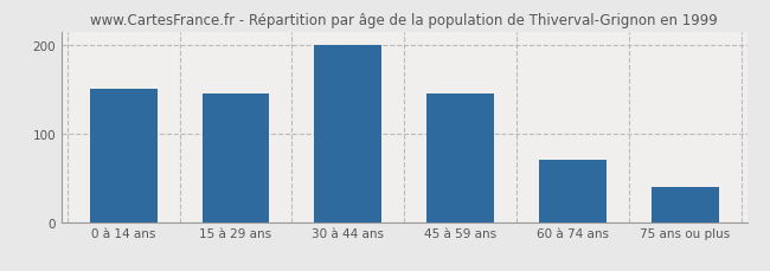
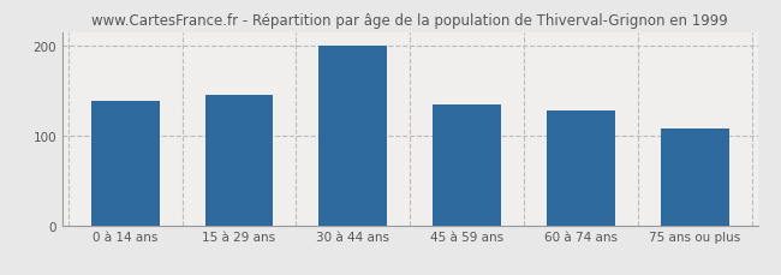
0 à 14 ans: 150 -> 138
45 à 59 ans: 145 -> 134
60 à 74 ans: 70 -> 128
75 ans ou plus: 40 -> 108
